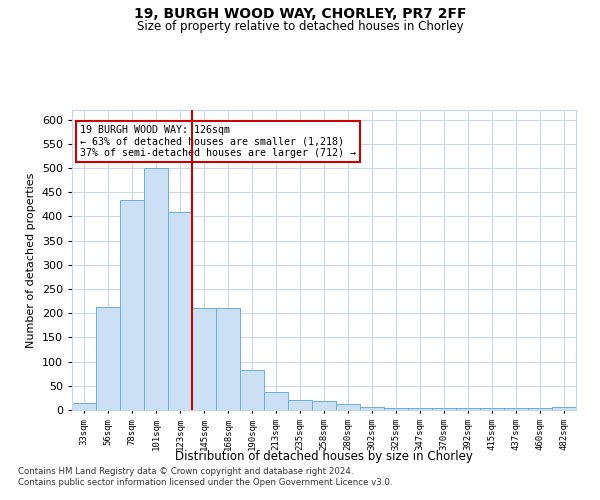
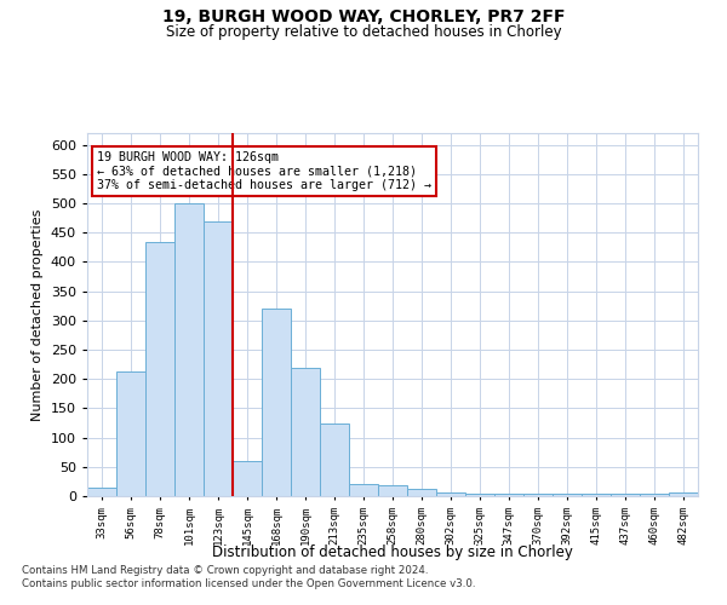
123sqm: 410 -> 470
145sqm: 210 -> 60
168sqm: 210 -> 320
190sqm: 82 -> 220
213sqm: 38 -> 125
